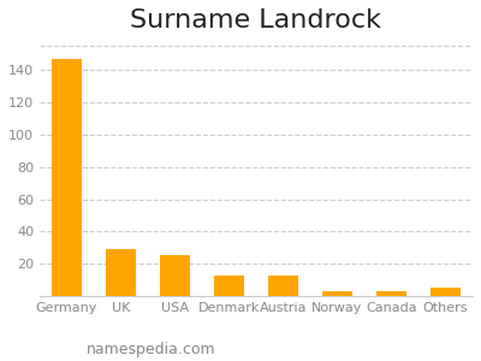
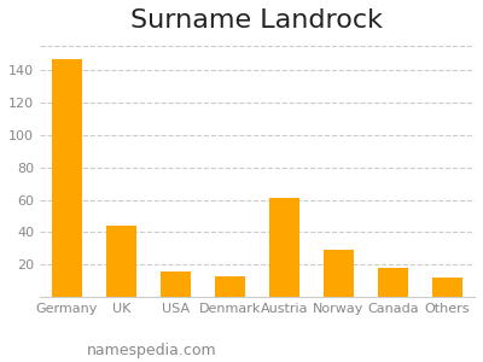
UK: 29 -> 44
USA: 25 -> 16
Austria: 13 -> 61
Norway: 3 -> 29
Canada: 3 -> 18
Others: 5 -> 12
